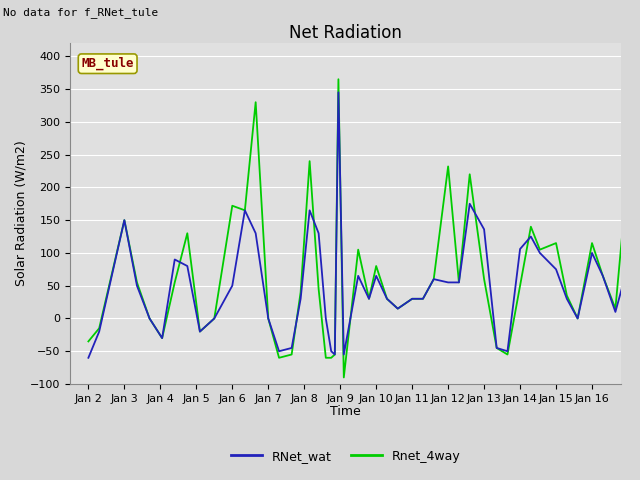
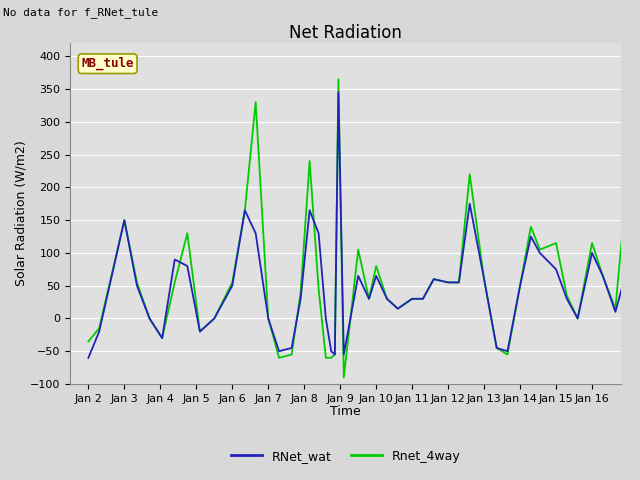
Rnet_4way/Jan 6: 172 -> 55
Rnet_4way/Jan 12: 232 -> 55
RNet_wat/Jan 13: 136 -> 60
RNet_wat/Jan 14: 106 -> 50
